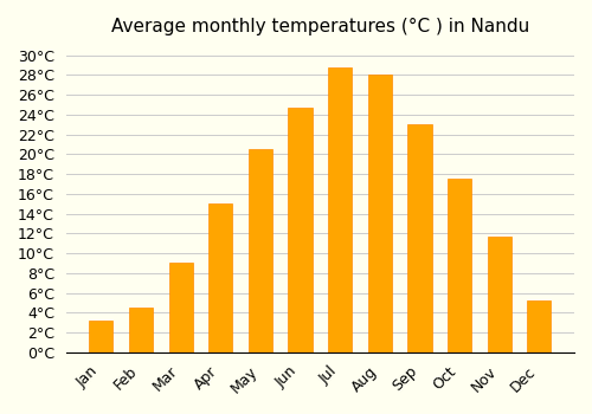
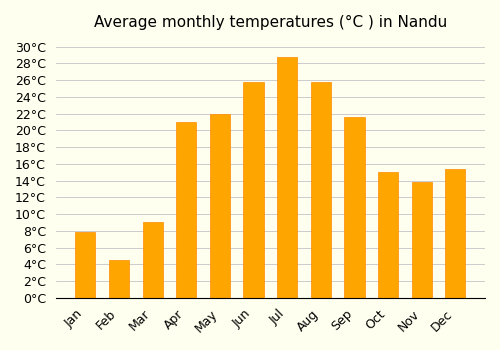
Jan: 3.2°C -> 7.8°C
Apr: 15.0°C -> 21.0°C
May: 20.5°C -> 22.0°C
Jun: 24.7°C -> 25.8°C
Aug: 28.0°C -> 25.8°C
Sep: 23.0°C -> 21.6°C
Oct: 17.5°C -> 15.0°C
Nov: 11.7°C -> 13.8°C
Dec: 5.2°C -> 15.4°C
